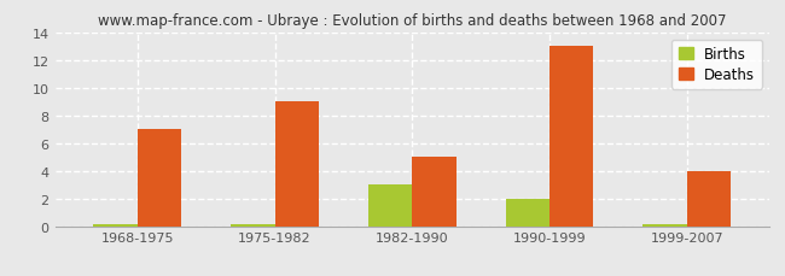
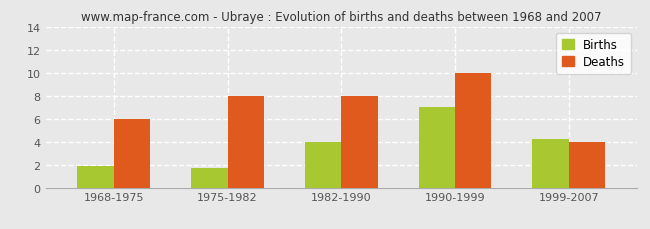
Births/1968-1975: 0.1 -> 1.9
Deaths/1968-1975: 7 -> 6
Births/1975-1982: 0.1 -> 1.7
Deaths/1975-1982: 9 -> 8
Births/1982-1990: 3.0 -> 4.0
Deaths/1982-1990: 5 -> 8
Births/1990-1999: 2.0 -> 7.0
Deaths/1990-1999: 13 -> 10
Births/1999-2007: 0.1 -> 4.2
